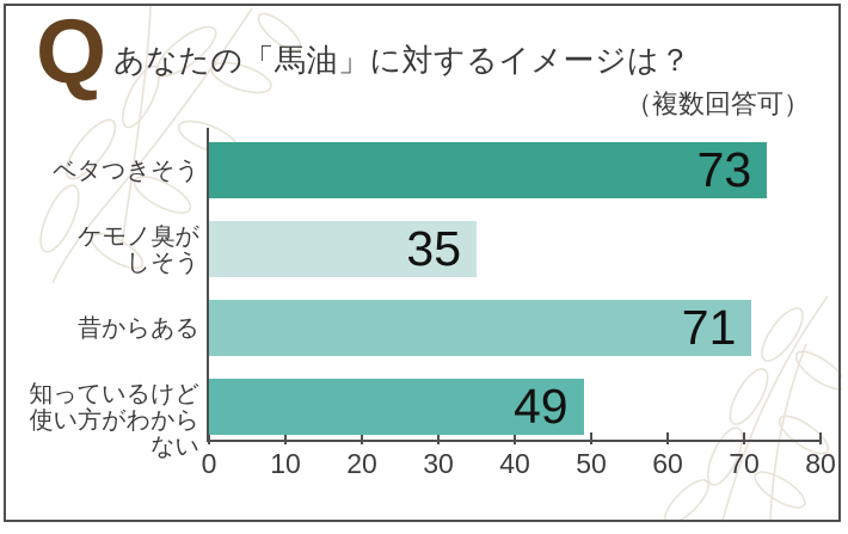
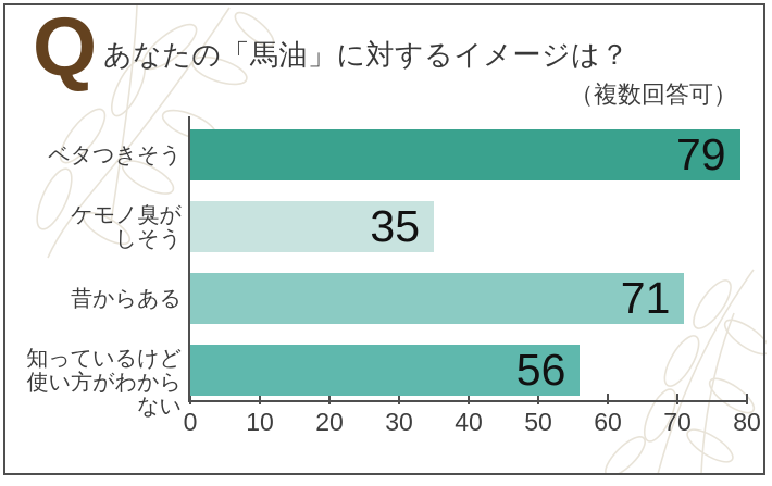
ベタつきそう: 73 -> 79
知っているけど 使い方がわからない: 49 -> 56
